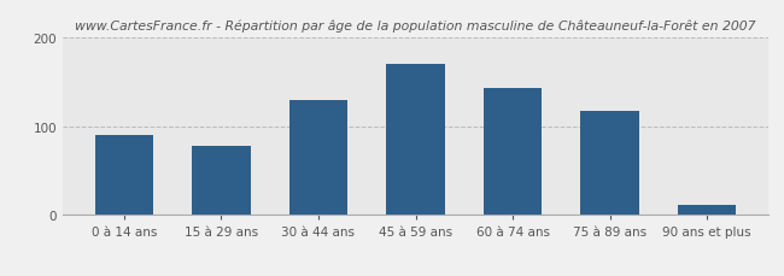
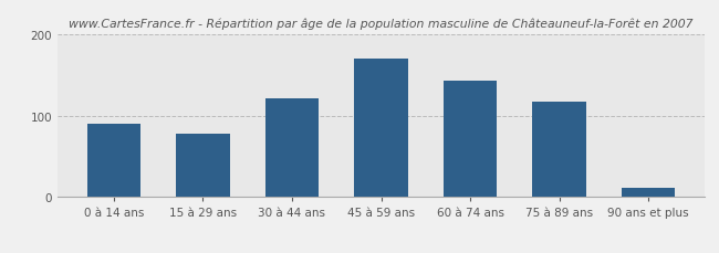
30 à 44 ans: 130 -> 122
